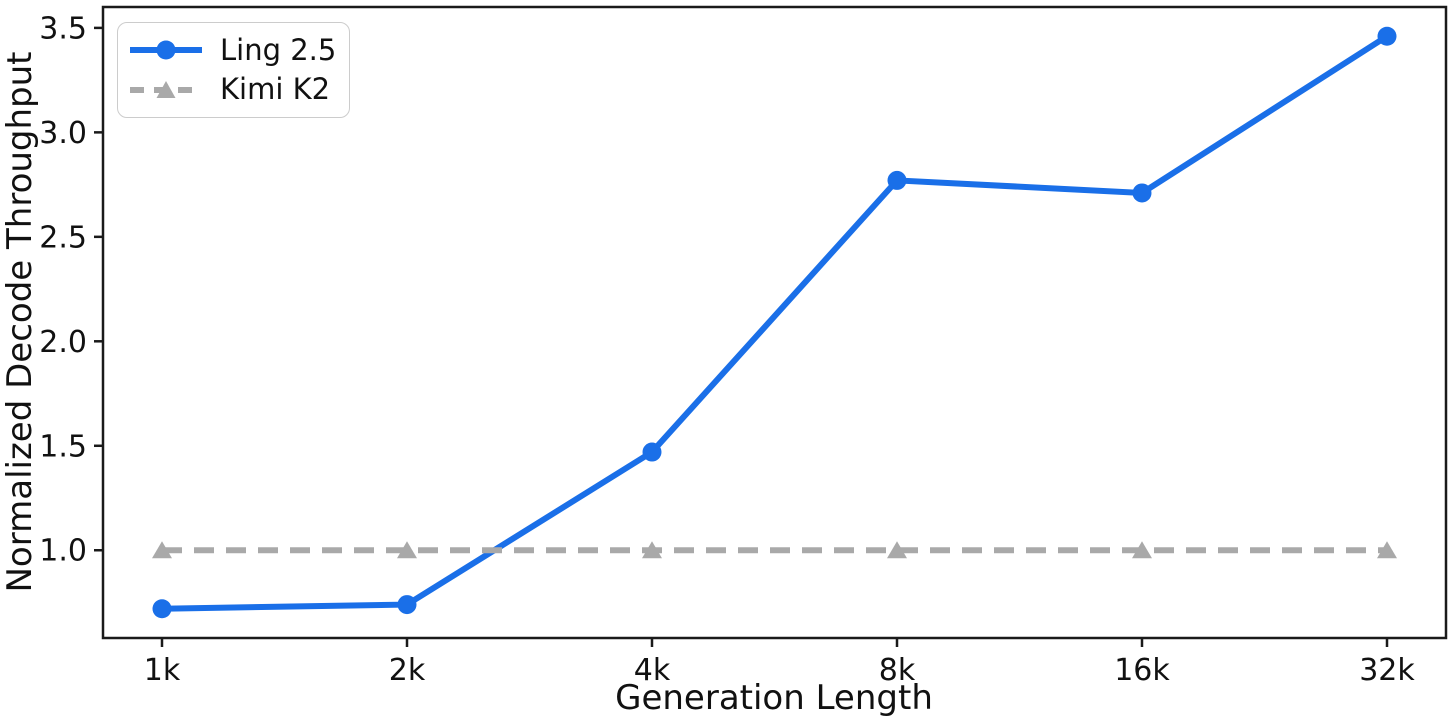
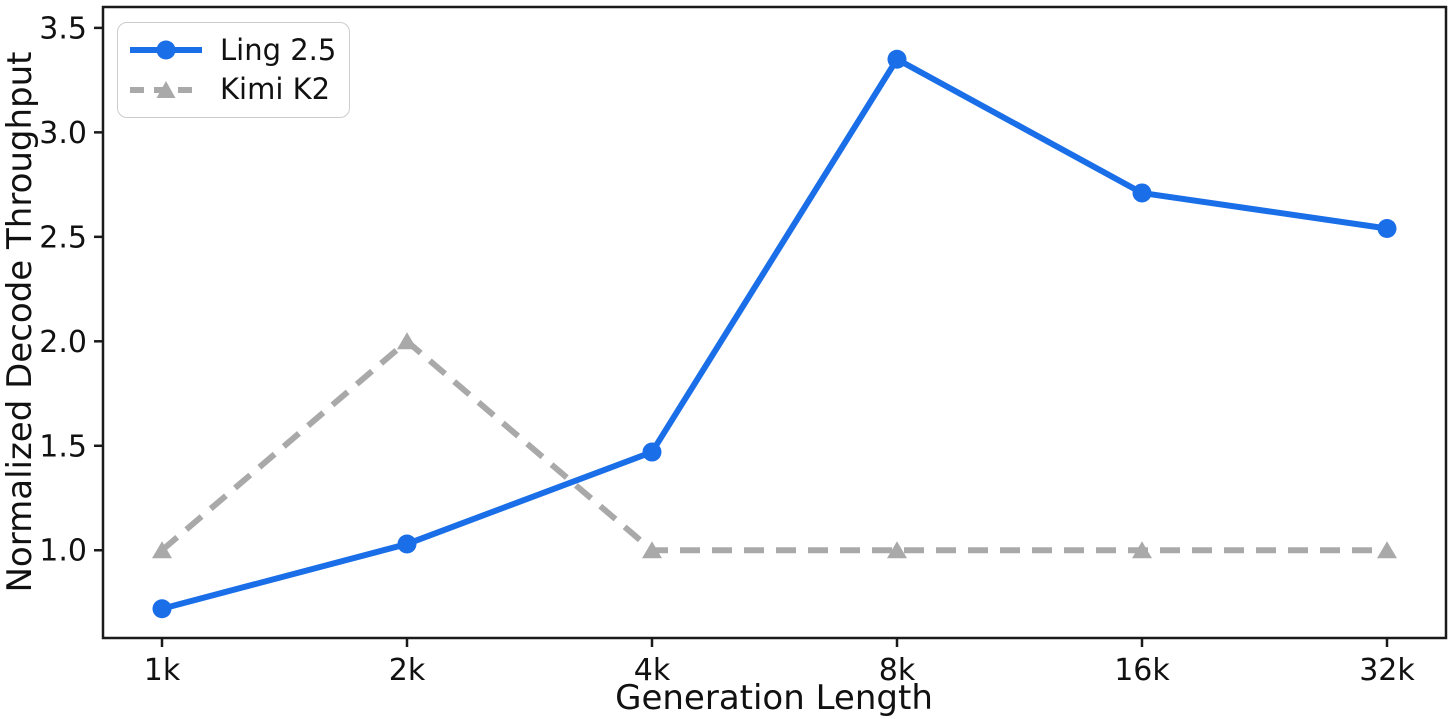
Ling 2.5/2k: 0.74 -> 1.03
Kimi K2/2k: 1 -> 2
Ling 2.5/8k: 2.77 -> 3.35
Ling 2.5/32k: 3.46 -> 2.54
